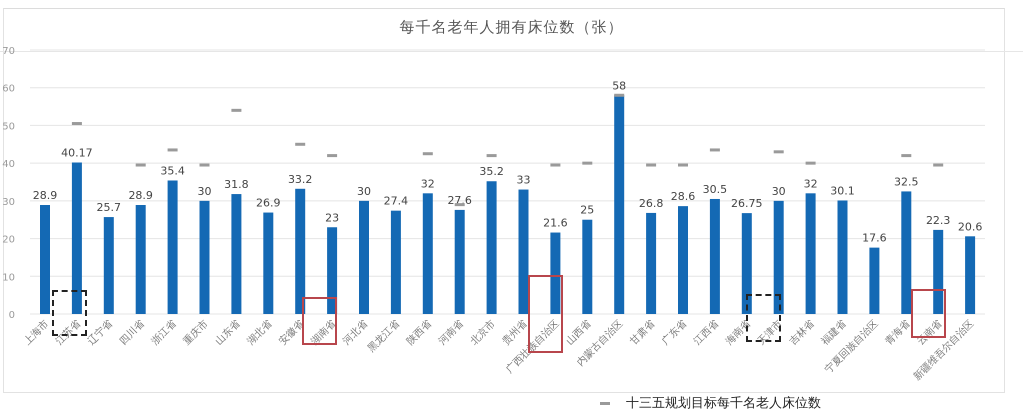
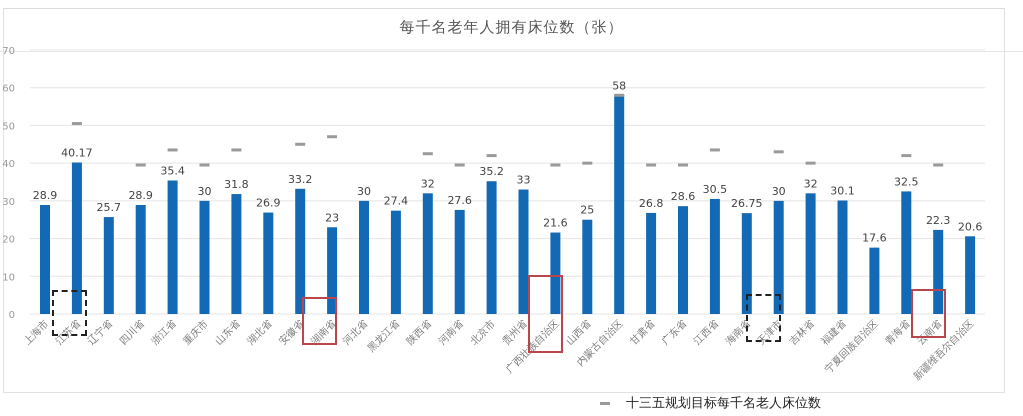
十三五规划目标每千名老人床位数/山东省: 54 -> 44
十三五规划目标每千名老人床位数/湖南省: 42 -> 47
十三五规划目标每千名老人床位数/河南省: 29 -> 40
